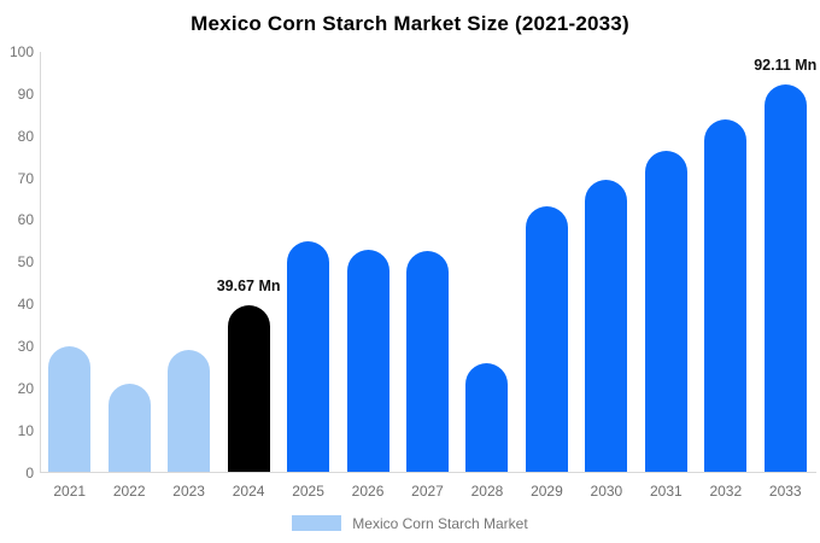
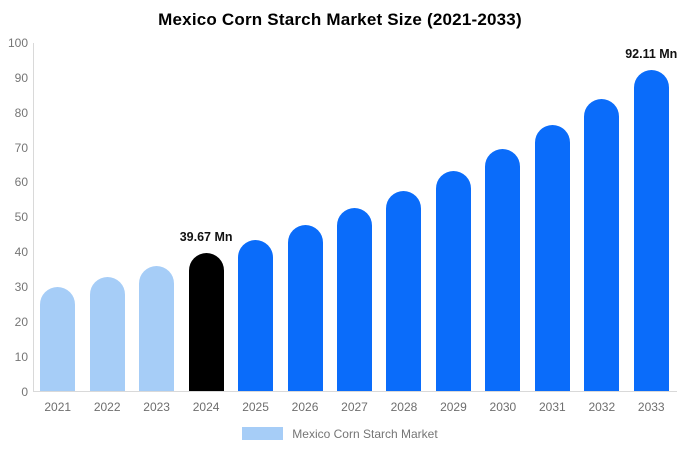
2022: 21 -> 33
2023: 29 -> 36
2025: 55 -> 44
2026: 53 -> 48
2028: 26 -> 58
